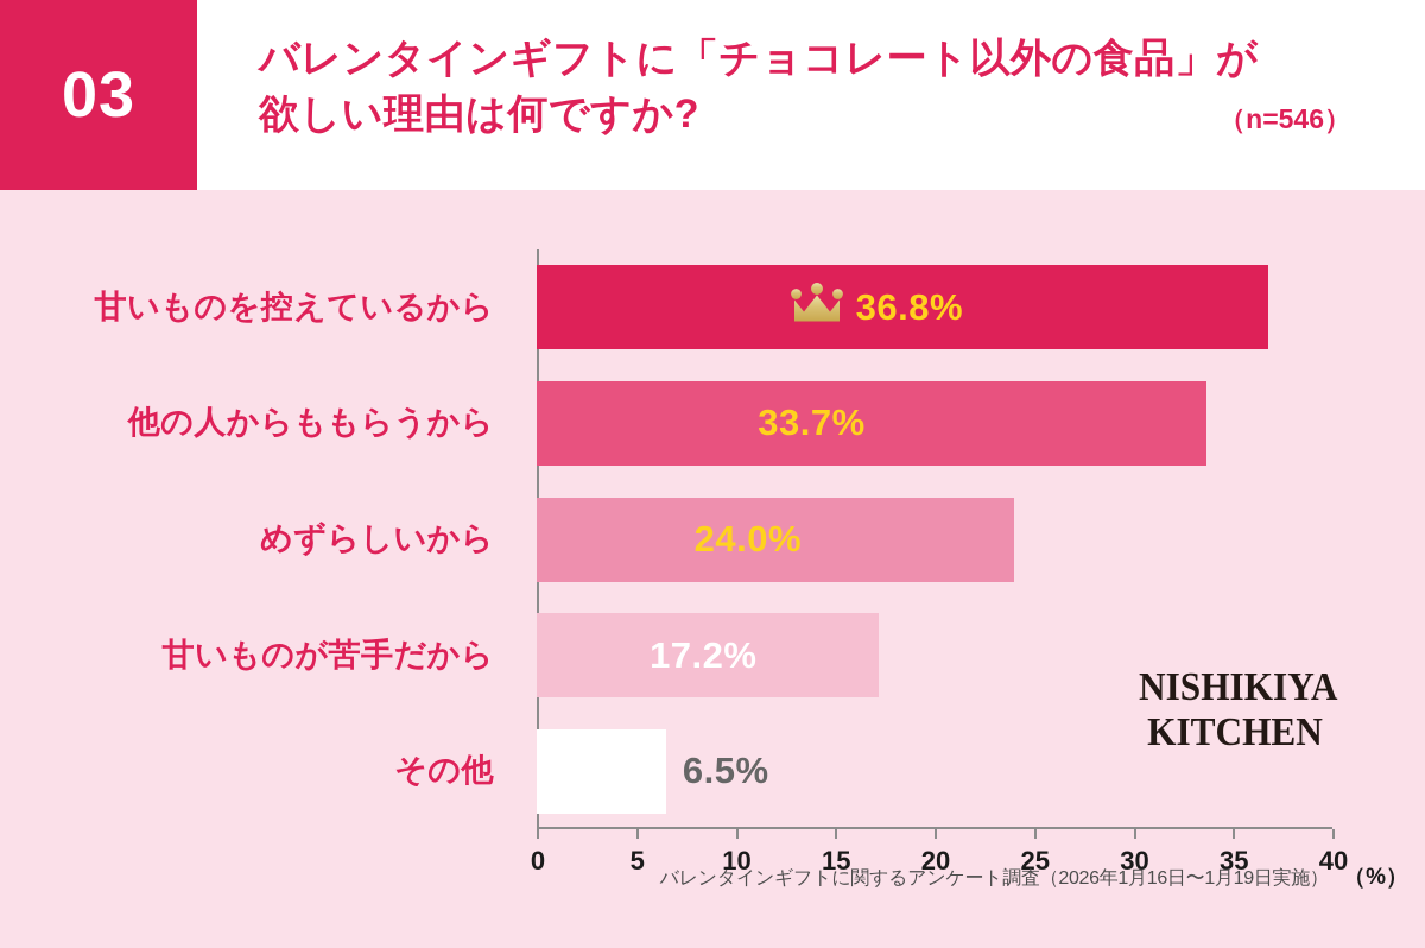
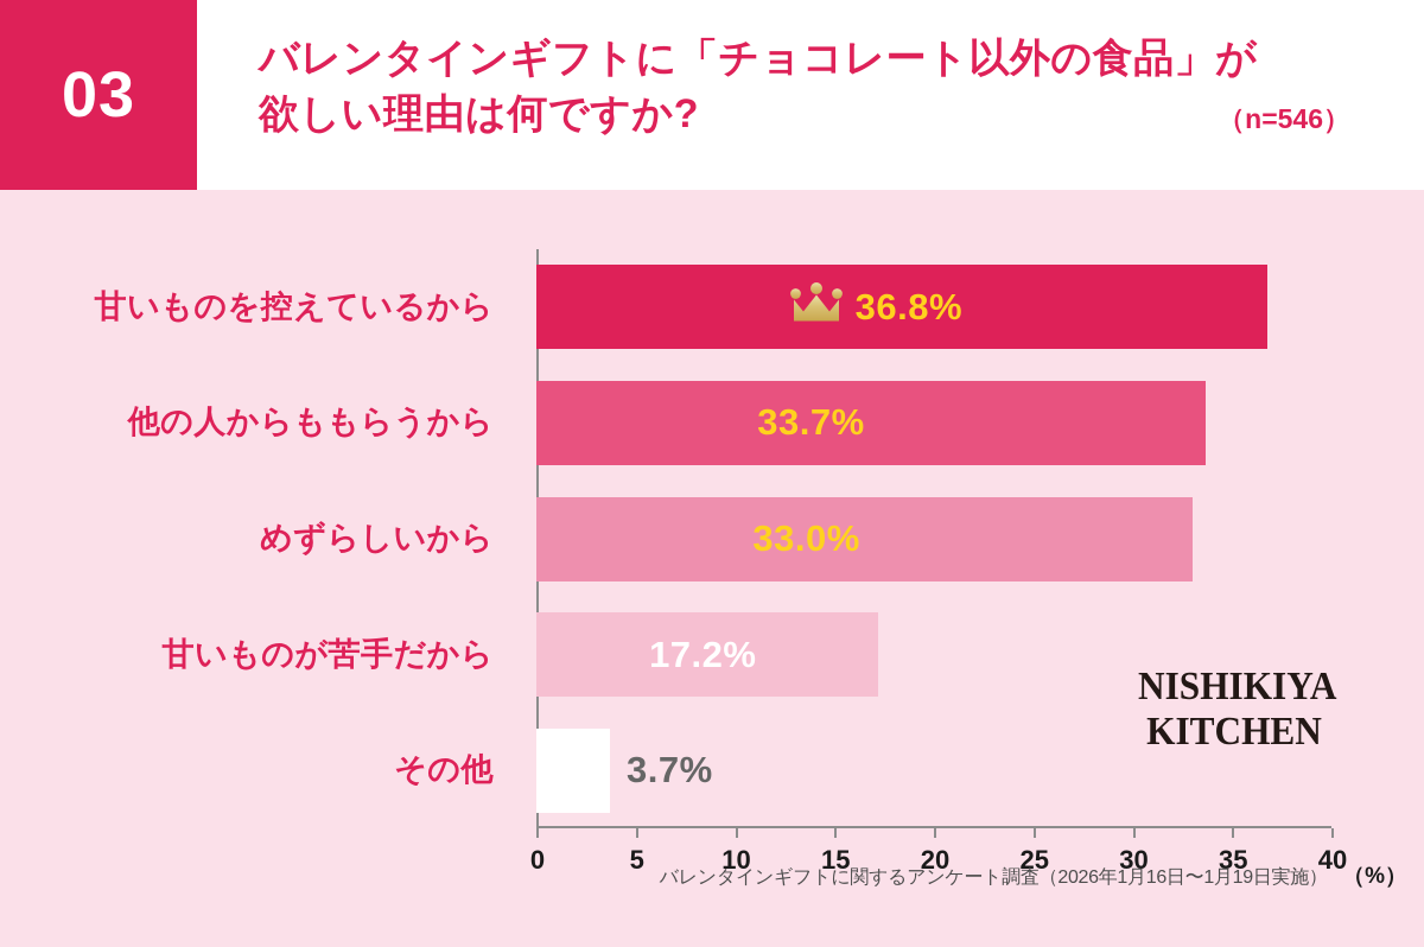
めずらしいから: 24.0% -> 33.0%
その他: 6.5% -> 3.7%
